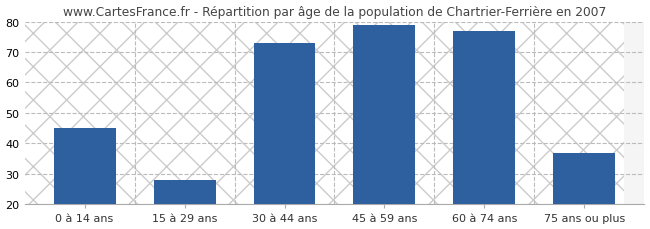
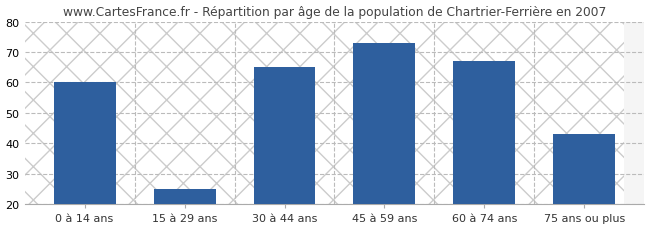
0 à 14 ans: 45 -> 60
15 à 29 ans: 28 -> 25
30 à 44 ans: 73 -> 65
45 à 59 ans: 79 -> 73
60 à 74 ans: 77 -> 67
75 ans ou plus: 37 -> 43
